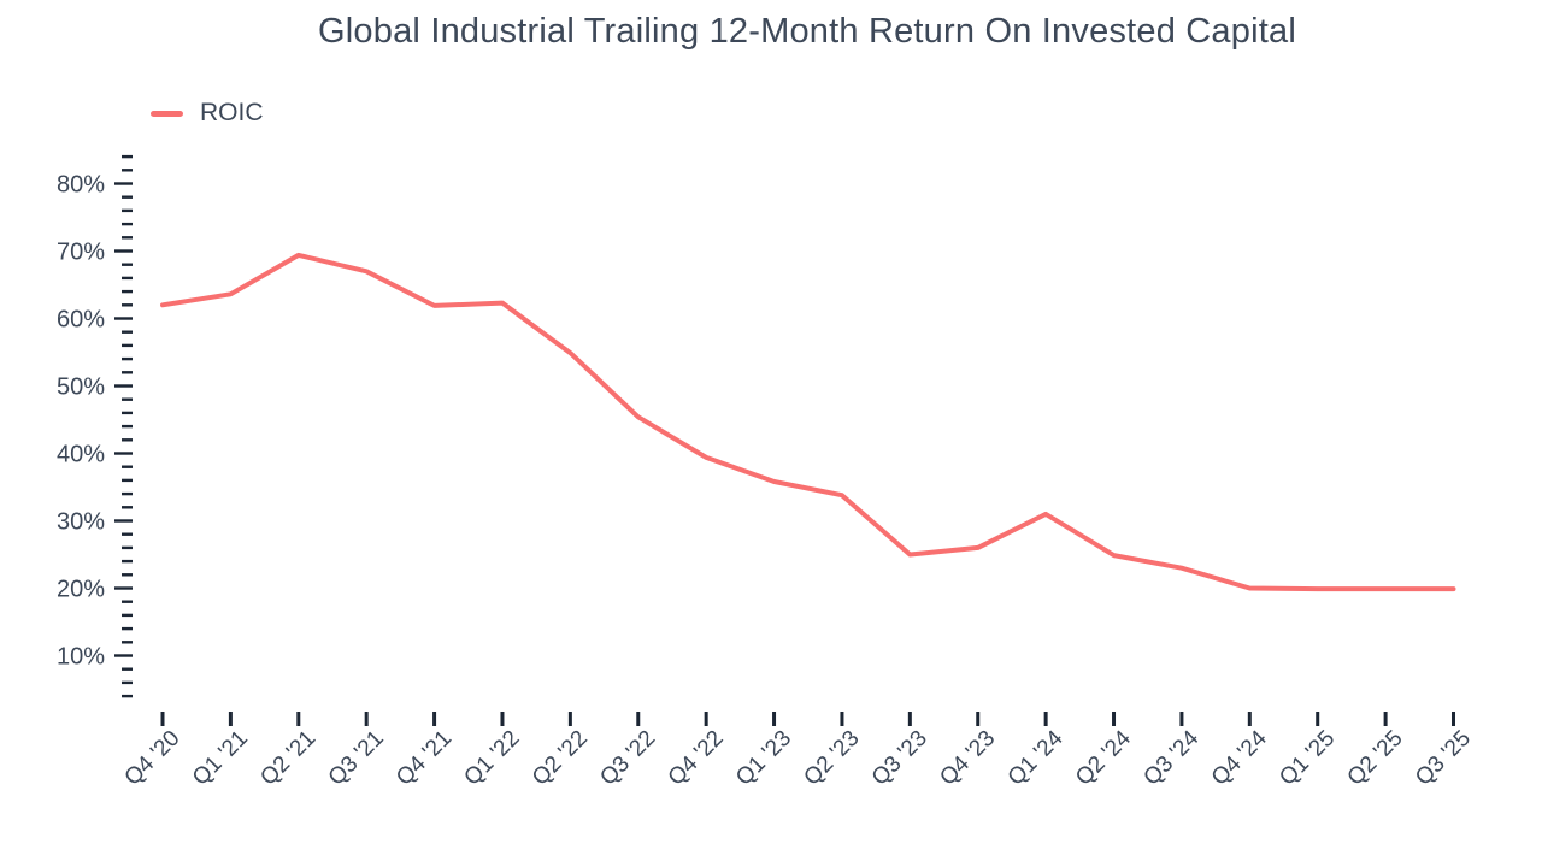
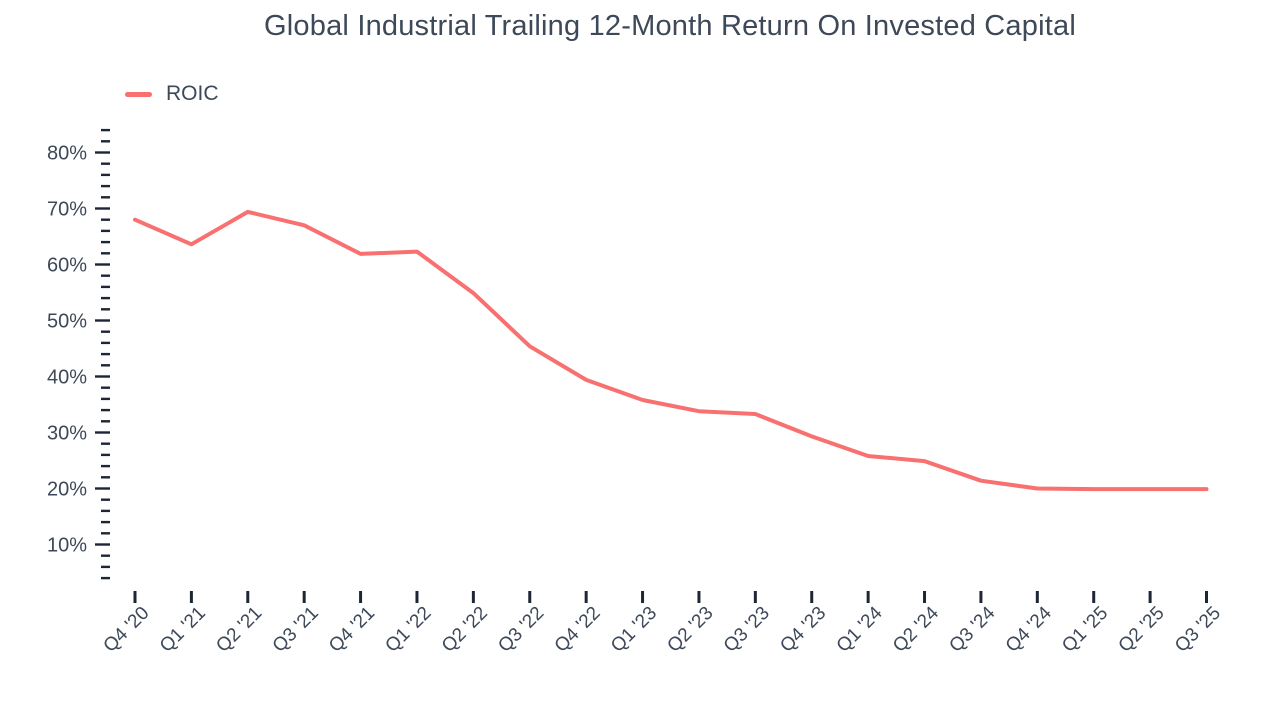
Q4 '20: 62% -> 68%
Q3 '23: 25% -> 33%
Q4 '23: 26% -> 29%
Q1 '24: 31% -> 26%
Q3 '24: 23% -> 21%
